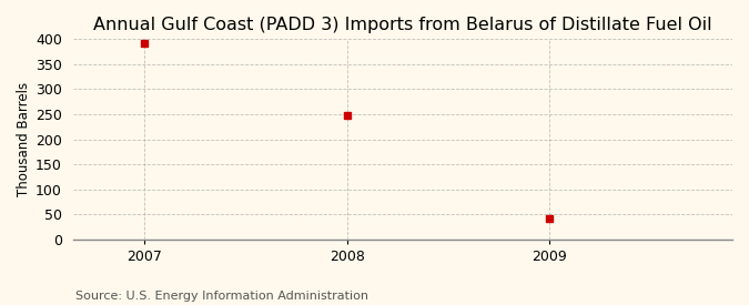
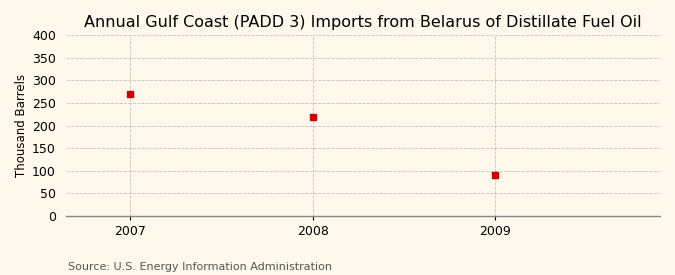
2007: 391 -> 270
2008: 247 -> 220
2009: 42 -> 90
